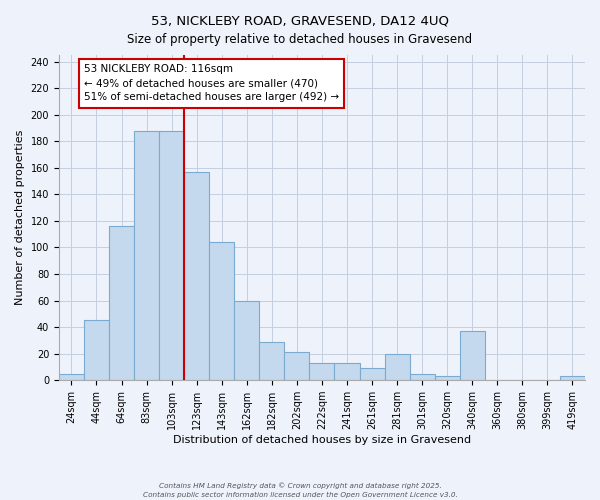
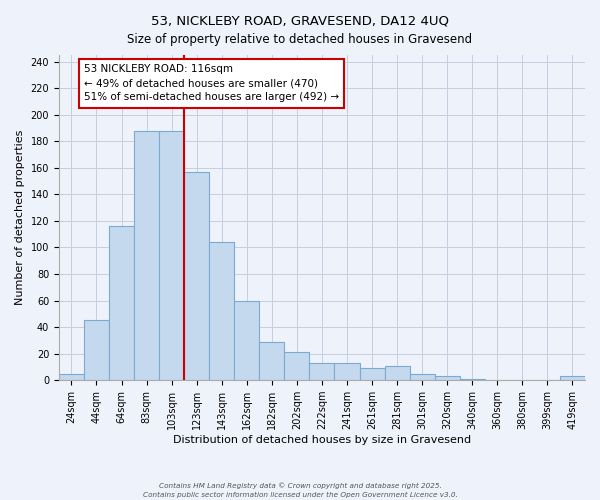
281sqm: 20 -> 11
340sqm: 37 -> 1
